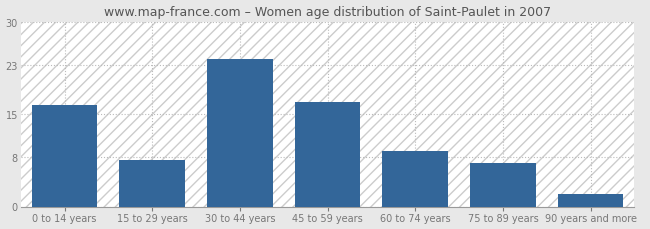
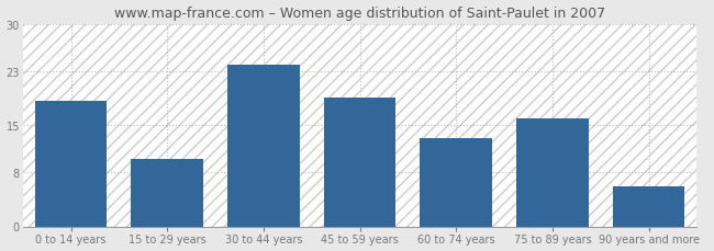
0 to 14 years: 16.5 -> 18.6
15 to 29 years: 7.5 -> 10.0
45 to 59 years: 17.0 -> 19.0
60 to 74 years: 9.0 -> 13.0
75 to 89 years: 7.0 -> 16.0
90 years and more: 2.0 -> 6.0
